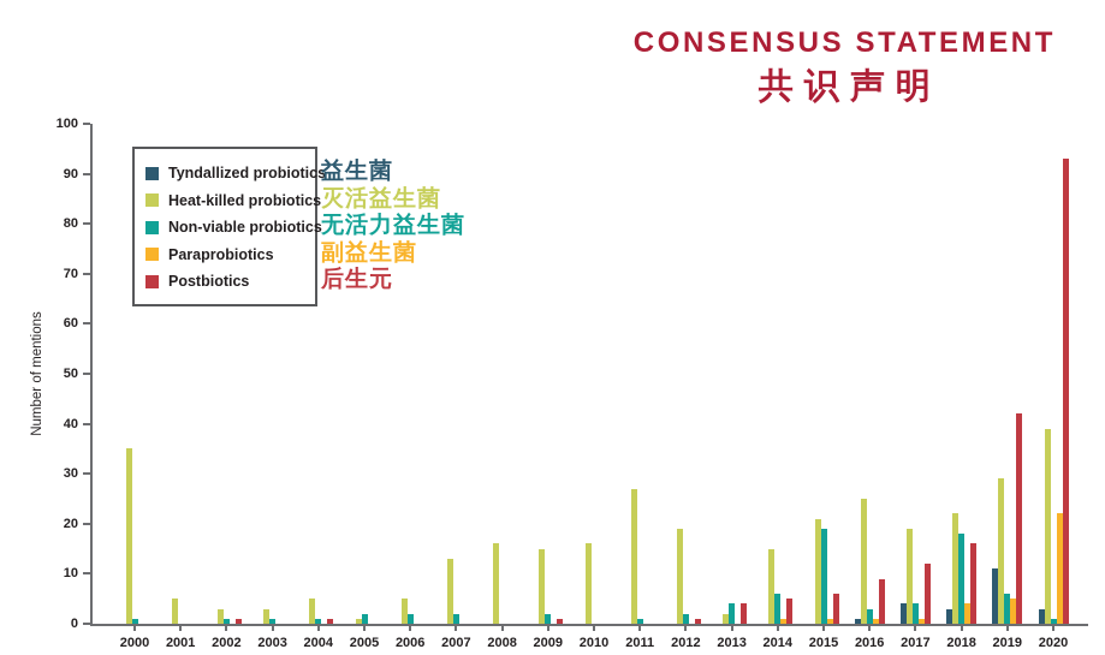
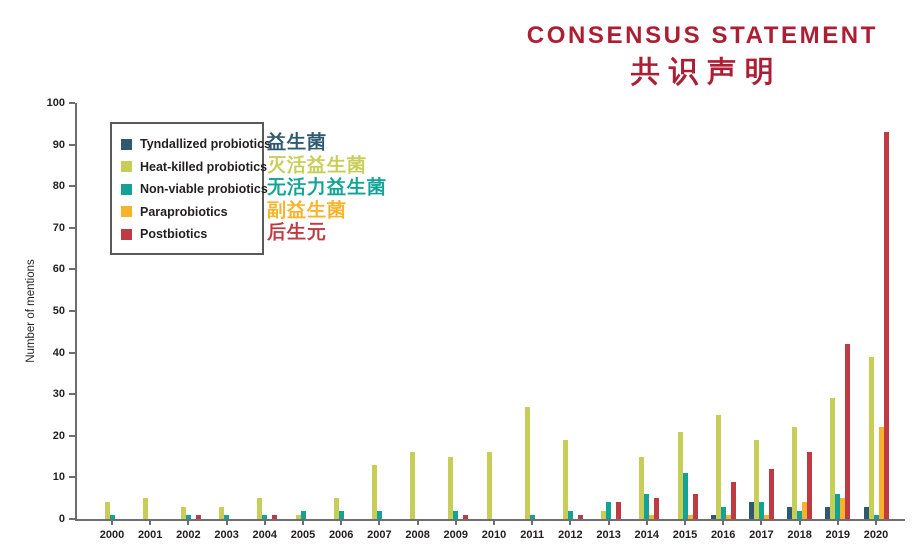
Heat-killed probiotics/2000: 35 -> 4
Non-viable probiotics/2015: 19 -> 11
Non-viable probiotics/2018: 18 -> 2
Tyndallized probiotics/2019: 11 -> 3
